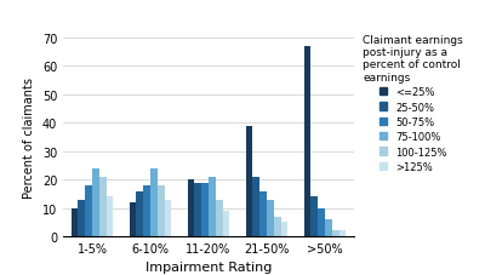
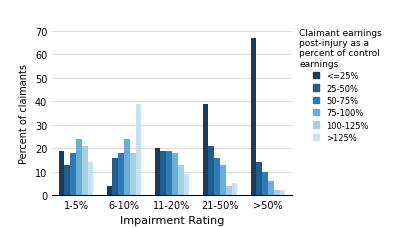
<=25%/1-5%: 10 -> 19
<=25%/6-10%: 12 -> 4
>125%/6-10%: 13 -> 39
75-100%/11-20%: 21 -> 18
100-125%/21-50%: 7 -> 4
